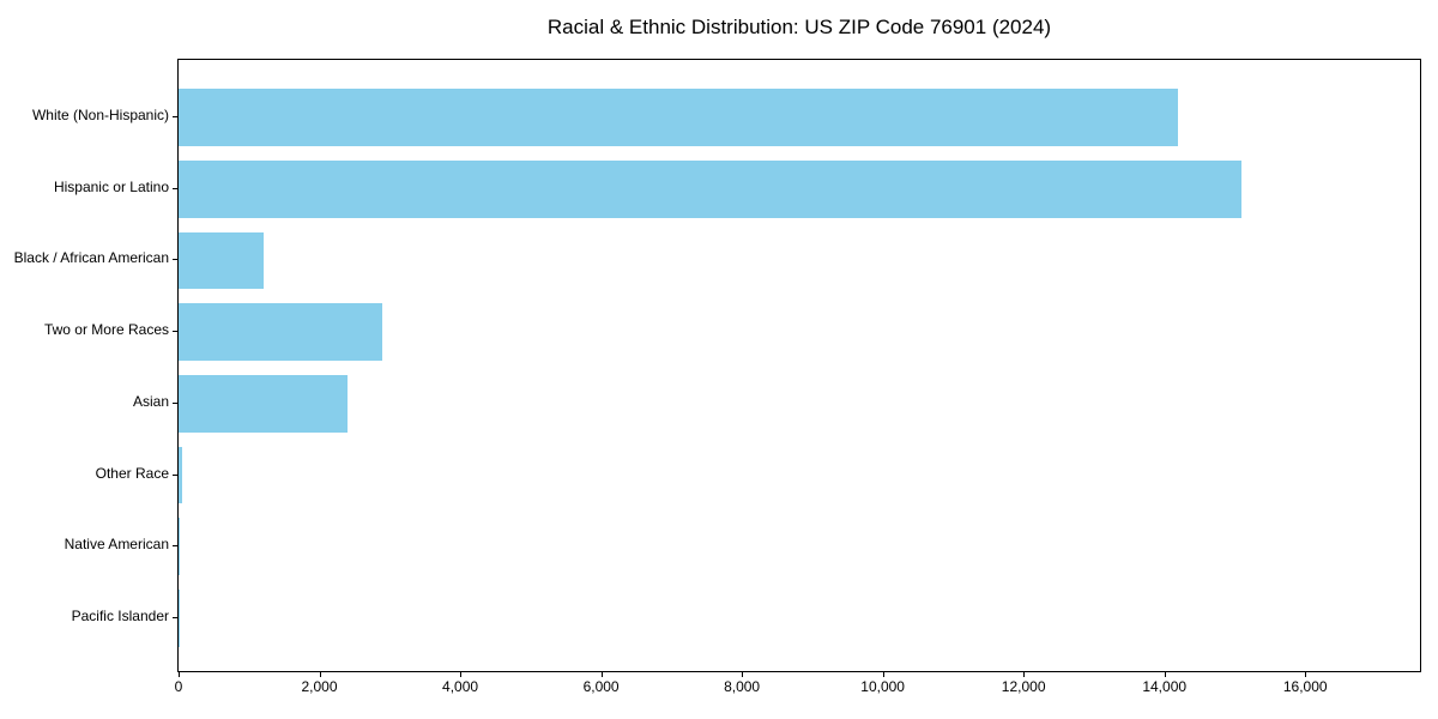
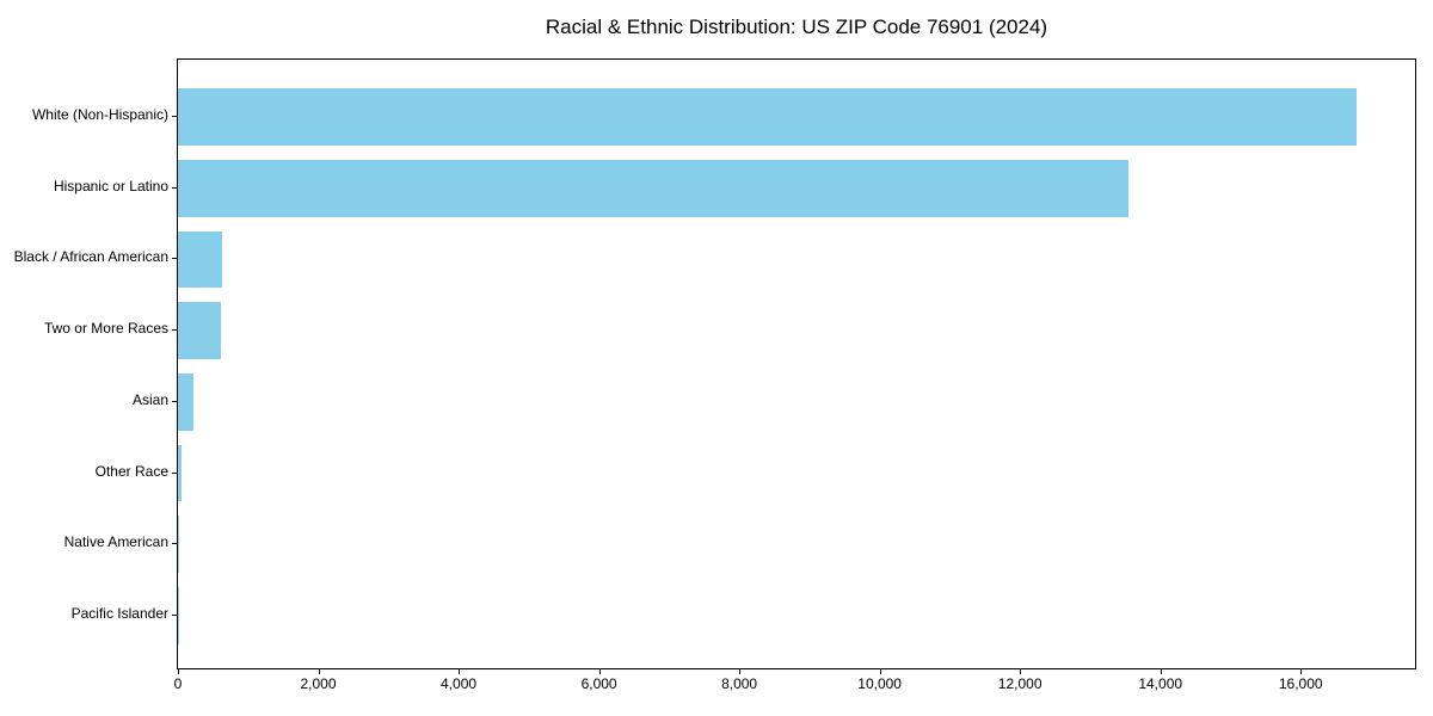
White (Non-Hispanic): 14200 -> 16800
Hispanic or Latino: 15100 -> 13600
Black / African American: 1200 -> 600
Two or More Races: 2900 -> 600
Asian: 2400 -> 200
